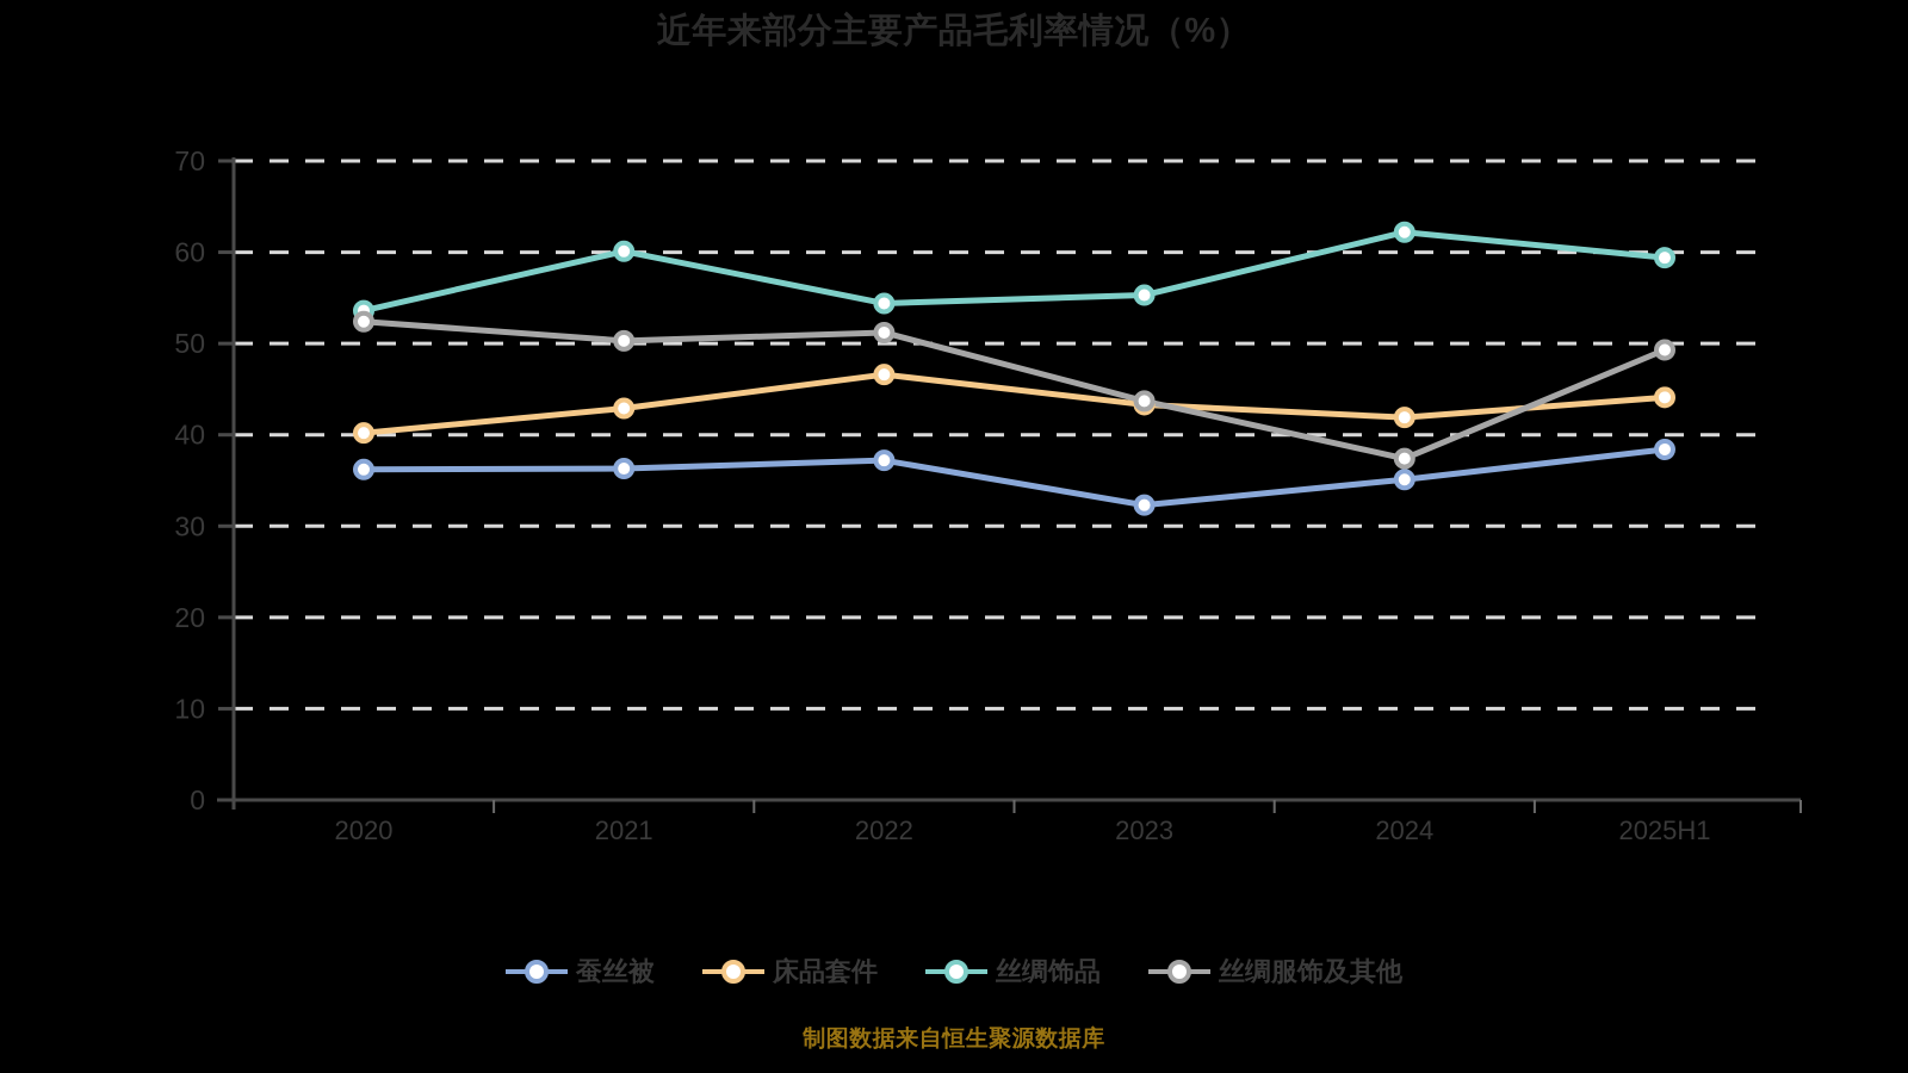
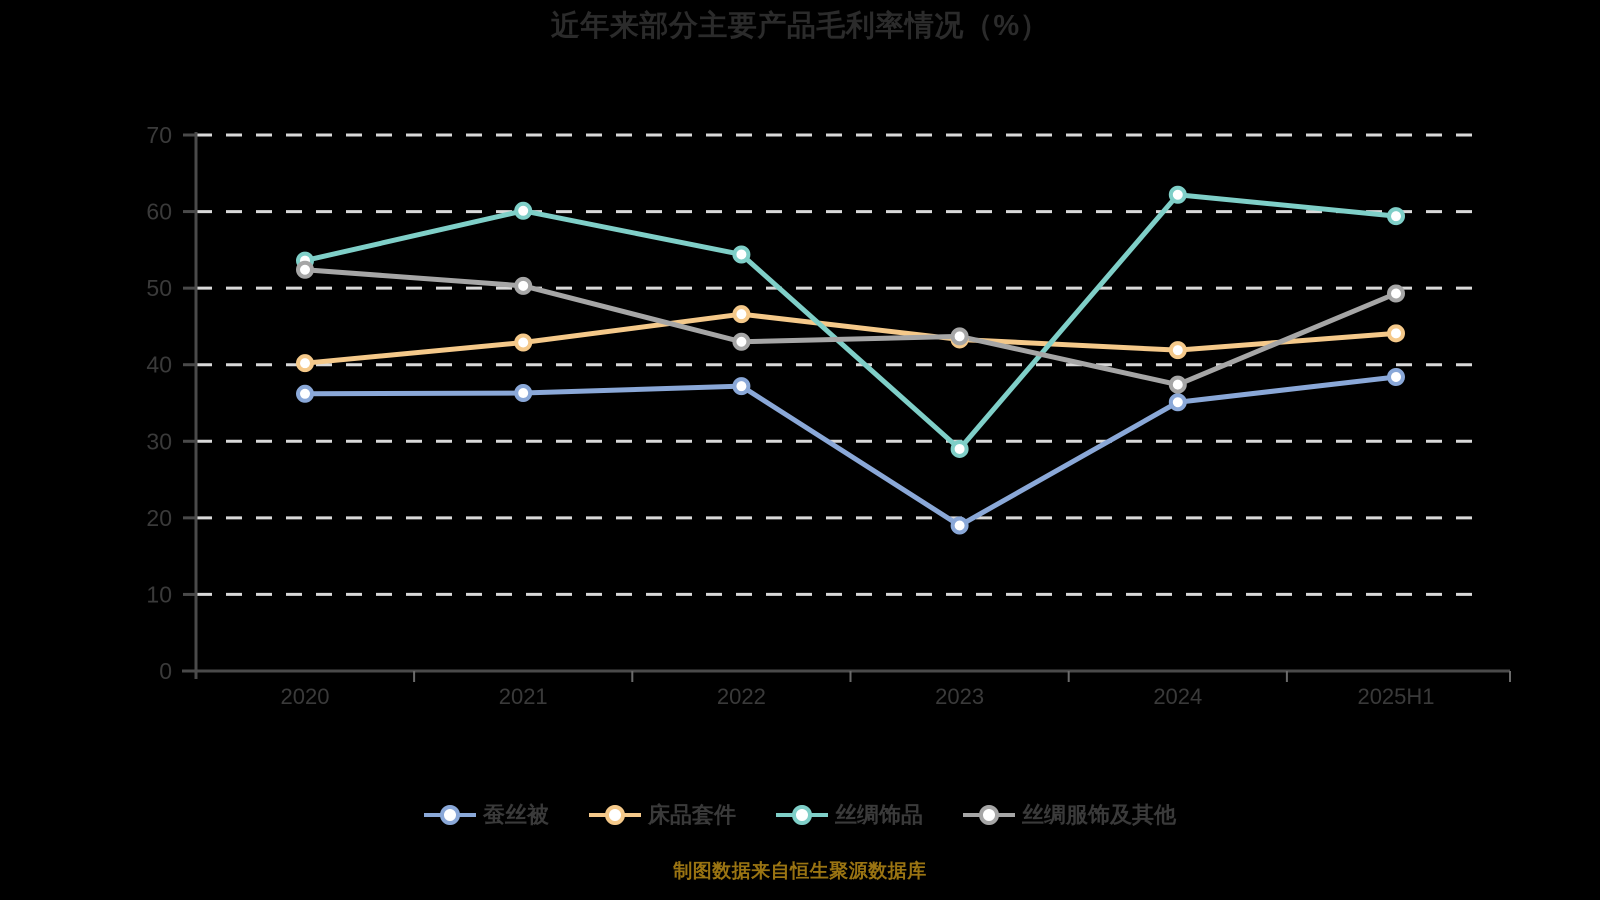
丝绸服饰及其他/2022: 51 -> 43
蚕丝被/2023: 32 -> 19
丝绸饰品/2023: 55 -> 29
